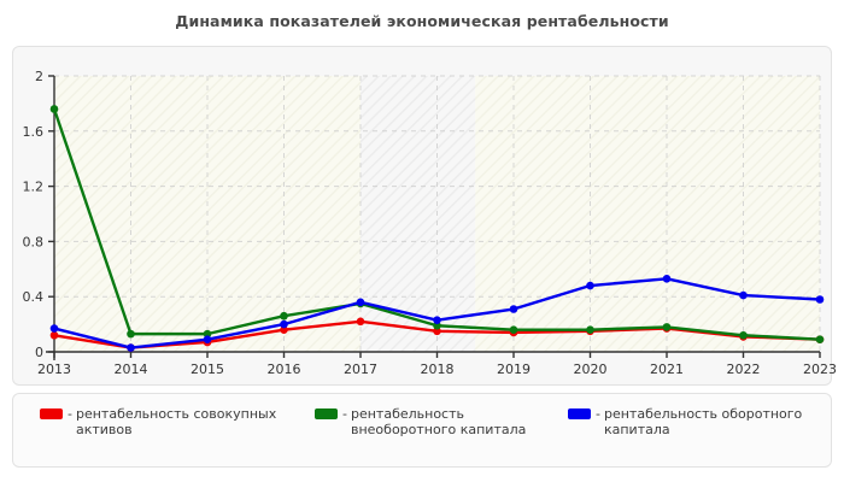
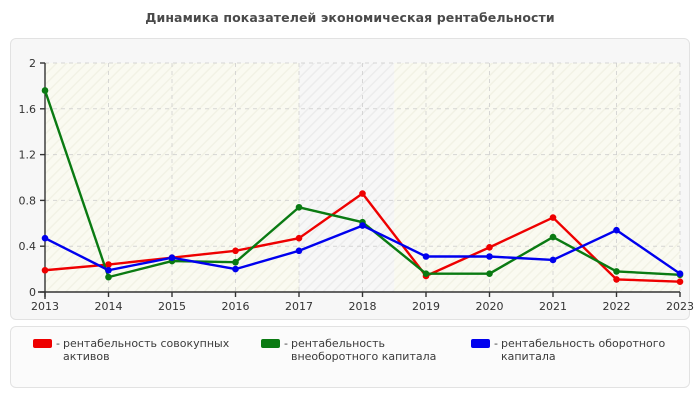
- рентабельность совокупных активов/2013: 0.12 -> 0.19
- рентабельность оборотного капитала/2013: 0.17 -> 0.47
- рентабельность совокупных активов/2014: 0.03 -> 0.24
- рентабельность оборотного капитала/2014: 0.03 -> 0.19
- рентабельность совокупных активов/2015: 0.07 -> 0.30
- рентабельность внеоборотного капитала/2015: 0.13 -> 0.27
- рентабельность оборотного капитала/2015: 0.09 -> 0.30
- рентабельность совокупных активов/2016: 0.16 -> 0.36
- рентабельность совокупных активов/2017: 0.22 -> 0.47
- рентабельность внеоборотного капитала/2017: 0.35 -> 0.74
- рентабельность совокупных активов/2018: 0.15 -> 0.86
- рентабельность внеоборотного капитала/2018: 0.19 -> 0.61
- рентабельность оборотного капитала/2018: 0.23 -> 0.58
- рентабельность совокупных активов/2020: 0.15 -> 0.39
- рентабельность оборотного капитала/2020: 0.48 -> 0.31
- рентабельность совокупных активов/2021: 0.17 -> 0.65
- рентабельность внеоборотного капитала/2021: 0.18 -> 0.48
- рентабельность оборотного капитала/2021: 0.53 -> 0.28
- рентабельность внеоборотного капитала/2022: 0.12 -> 0.18
- рентабельность оборотного капитала/2022: 0.41 -> 0.54
- рентабельность внеоборотного капитала/2023: 0.09 -> 0.15
- рентабельность оборотного капитала/2023: 0.38 -> 0.16
